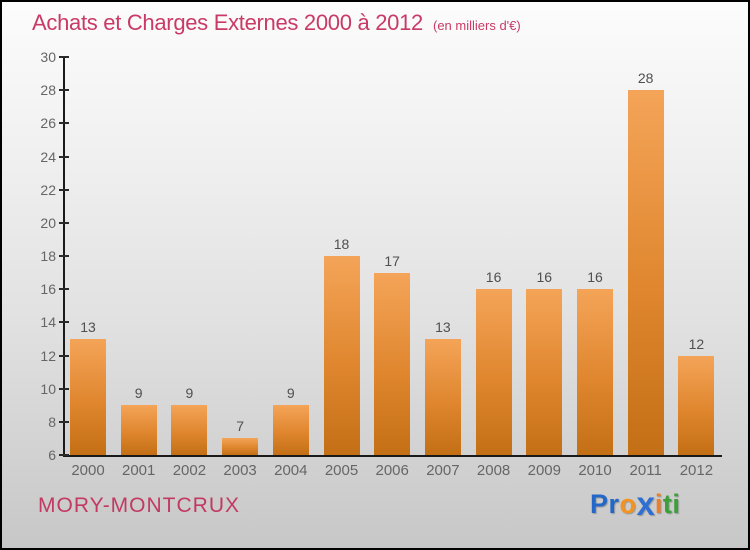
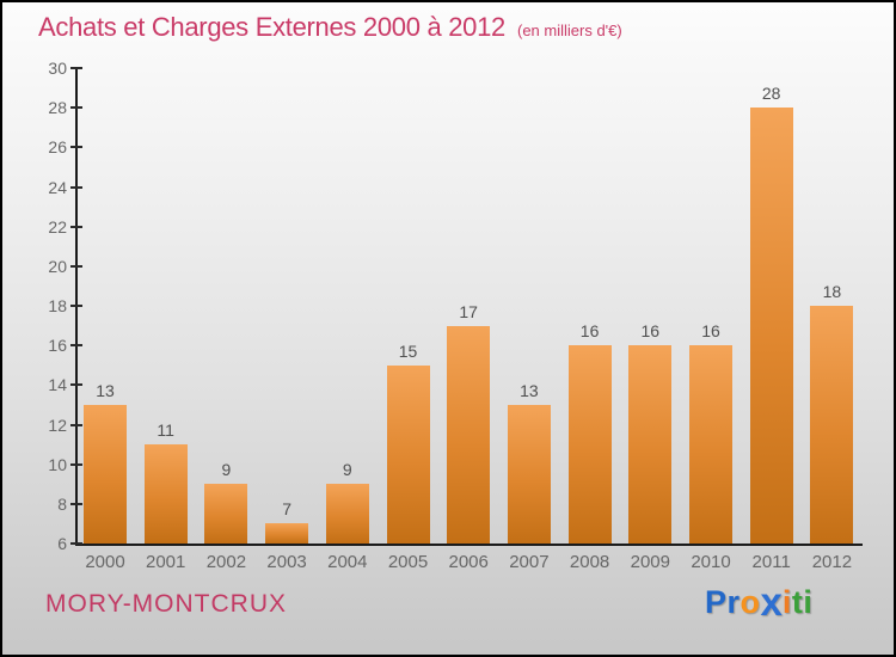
2001: 9 -> 11
2005: 18 -> 15
2012: 12 -> 18
